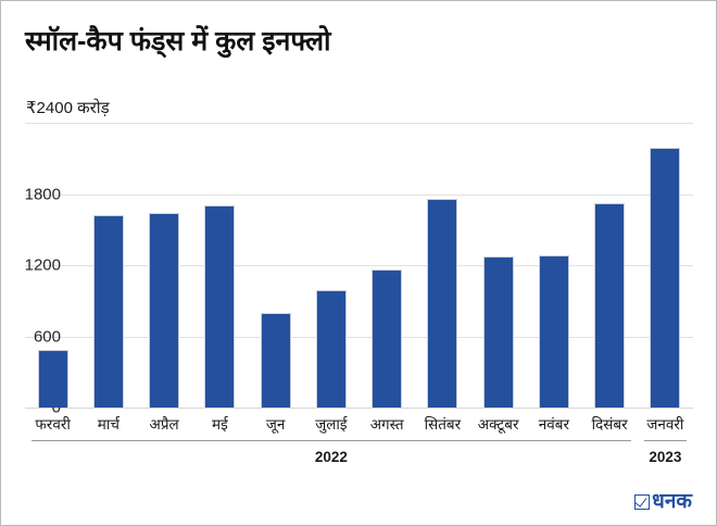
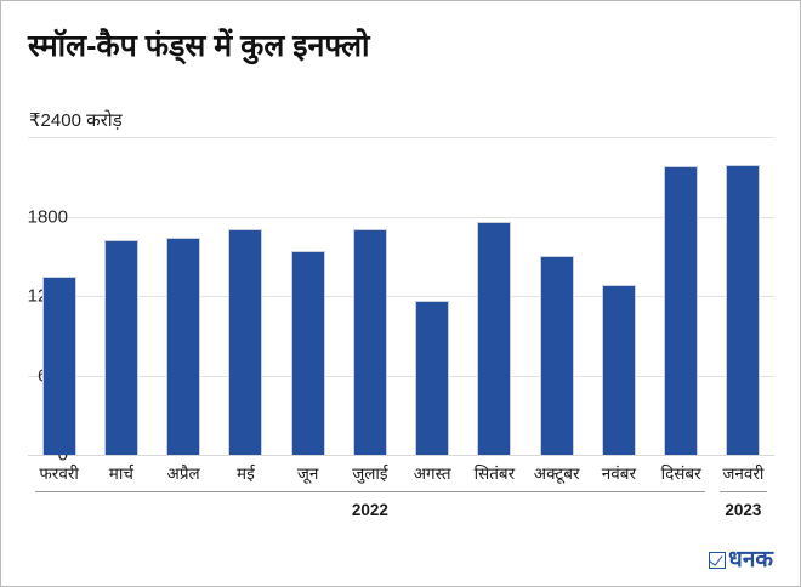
फरवरी: 490 -> 1350
जून: 800 -> 1540
जुलाई: 990 -> 1700
अक्टूबर: 1270 -> 1500
दिसंबर: 1720 -> 2180
